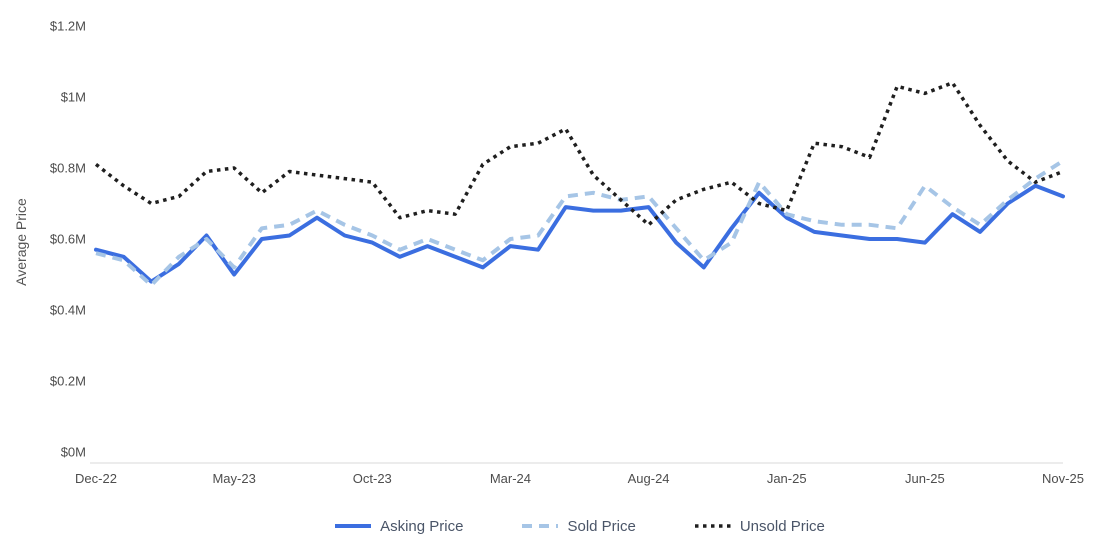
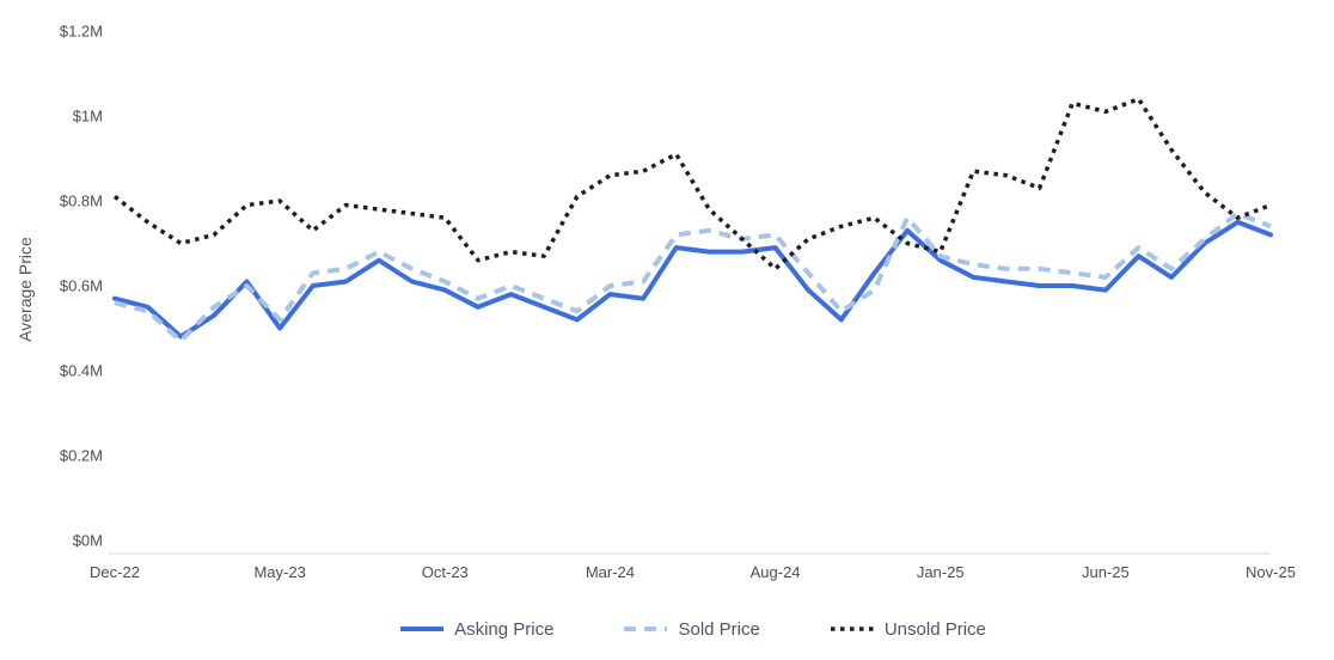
Sold Price/Jun-25: $0.75M -> $0.62M
Sold Price/Nov-25: $0.82M -> $0.74M
